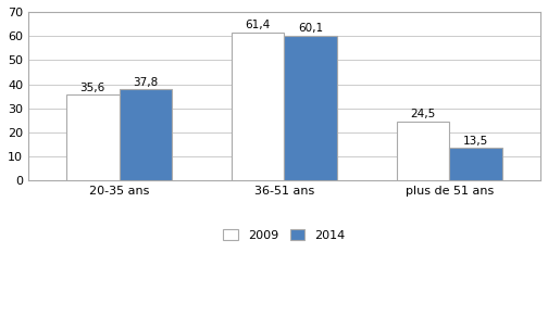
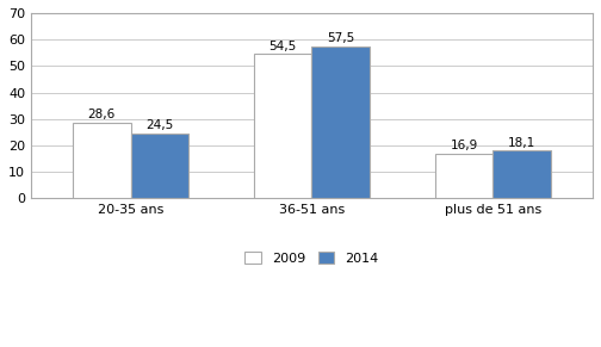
2009/20-35 ans: 35,6 -> 28,6
2014/20-35 ans: 37,8 -> 24,5
2009/36-51 ans: 61,4 -> 54,5
2014/36-51 ans: 60,1 -> 57,5
2009/plus de 51 ans: 24,5 -> 16,9
2014/plus de 51 ans: 13,5 -> 18,1
